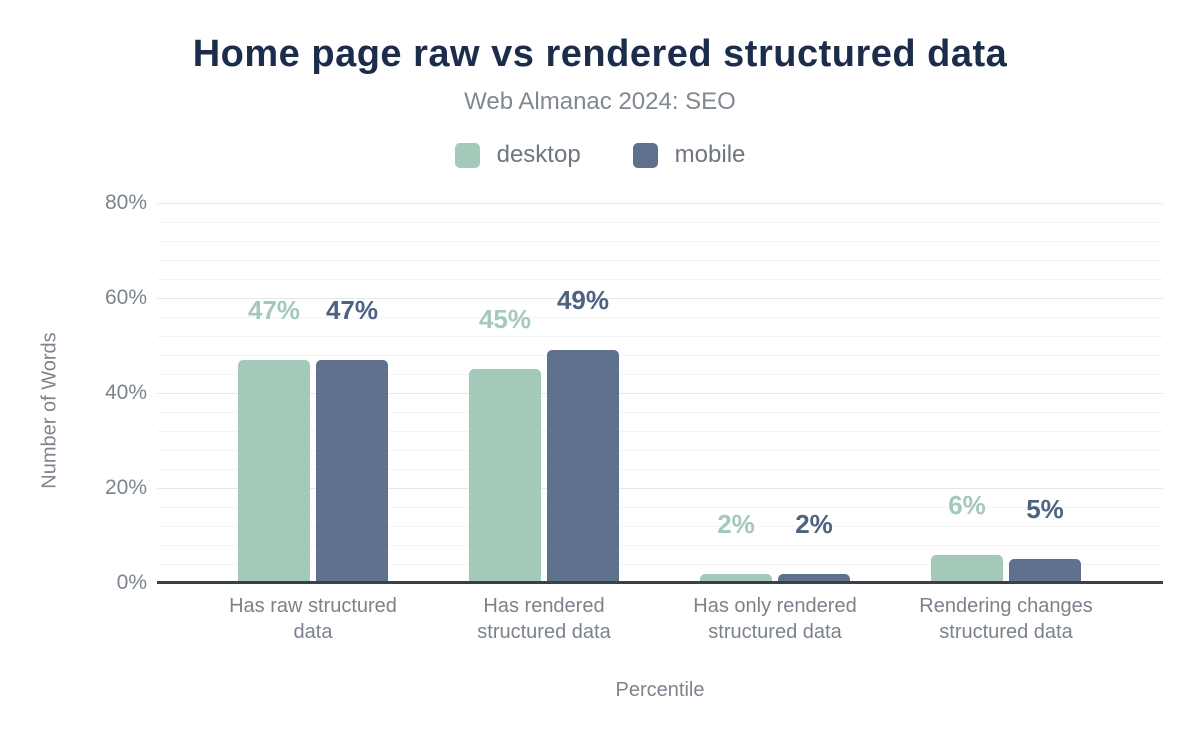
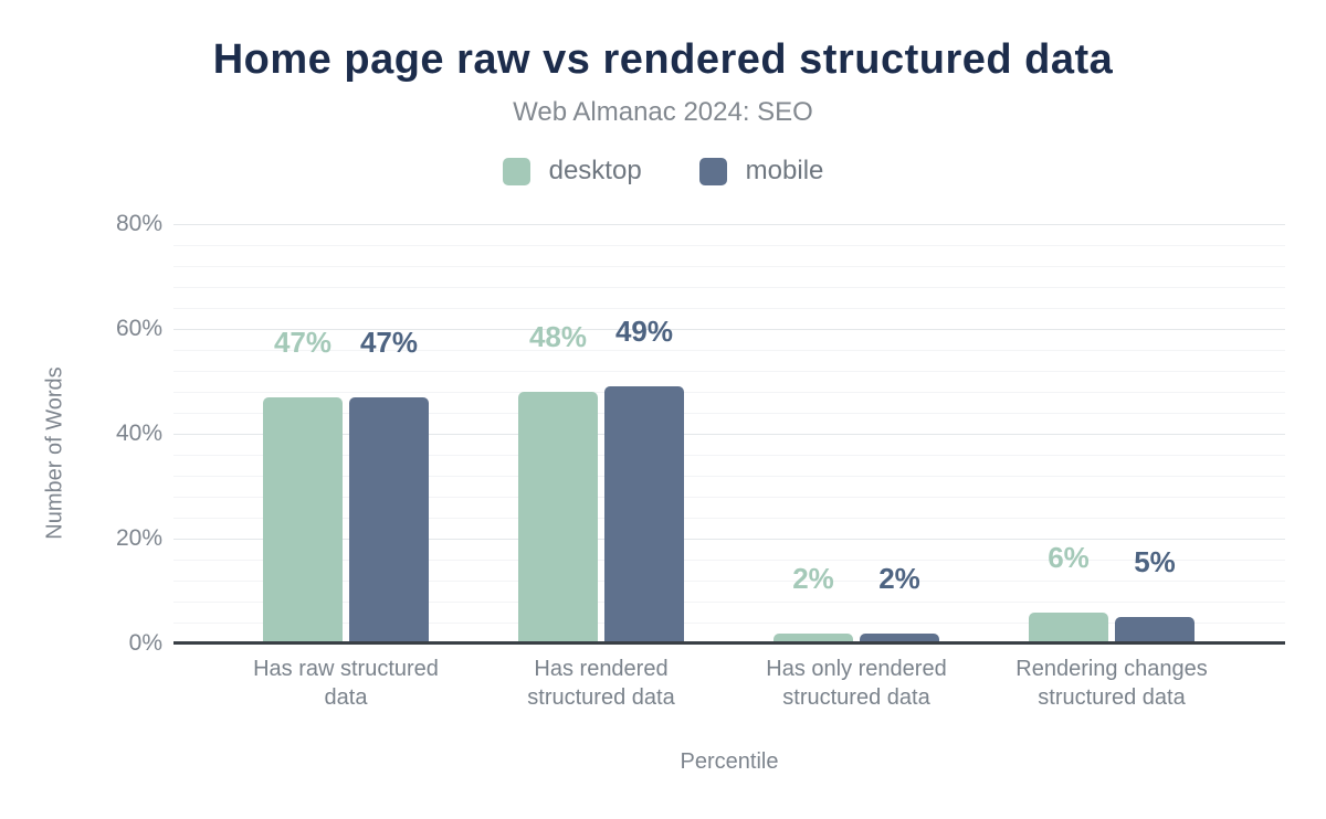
desktop/Has rendered structured data: 45% -> 48%
